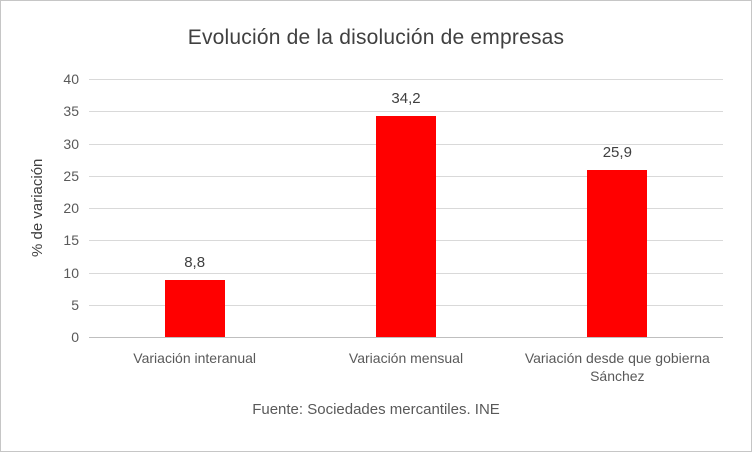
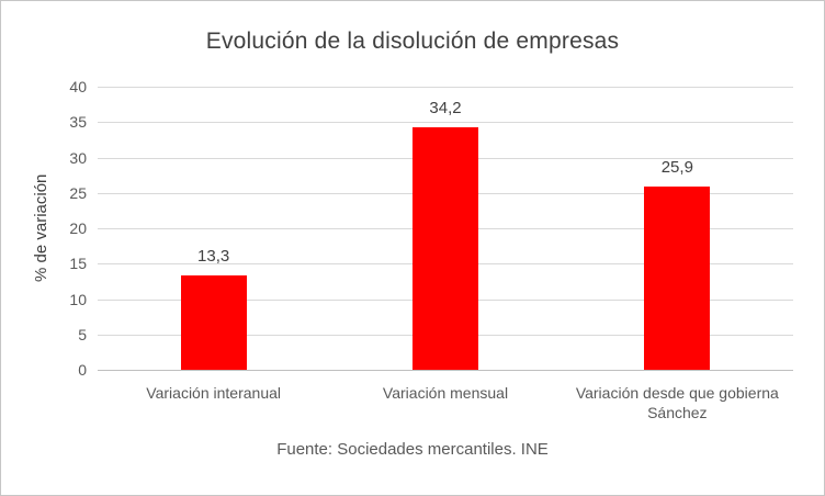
Variación interanual: 8,8 -> 13,3
